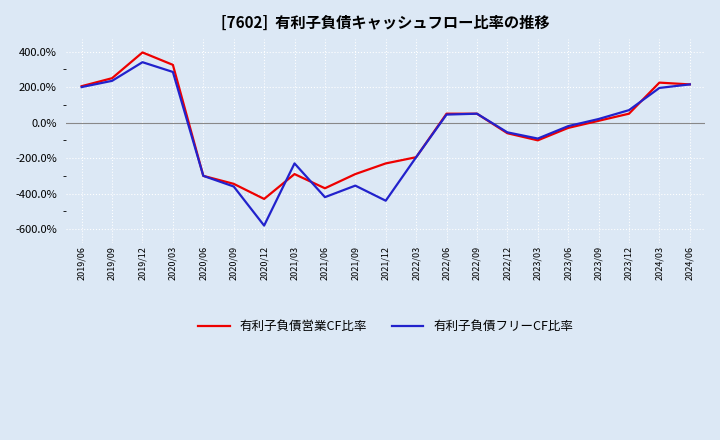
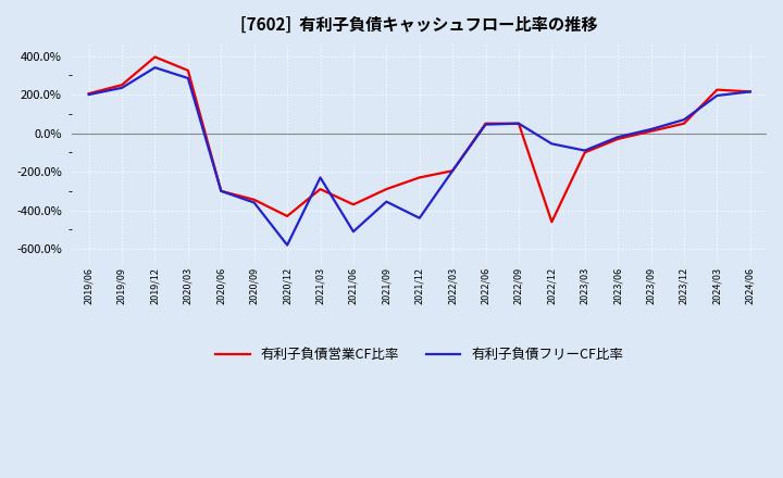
有利子負債フリーCF比率/2021/06: -420% -> -510%
有利子負債営業CF比率/2022/12: -60% -> -460%
